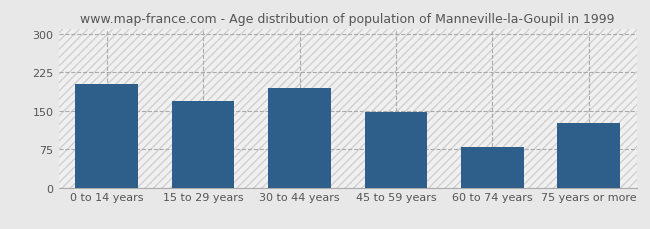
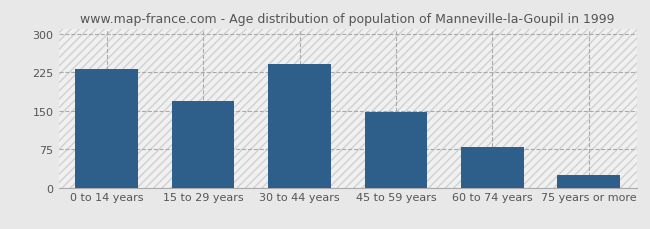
0 to 14 years: 202 -> 232
30 to 44 years: 194 -> 242
75 years or more: 126 -> 25
